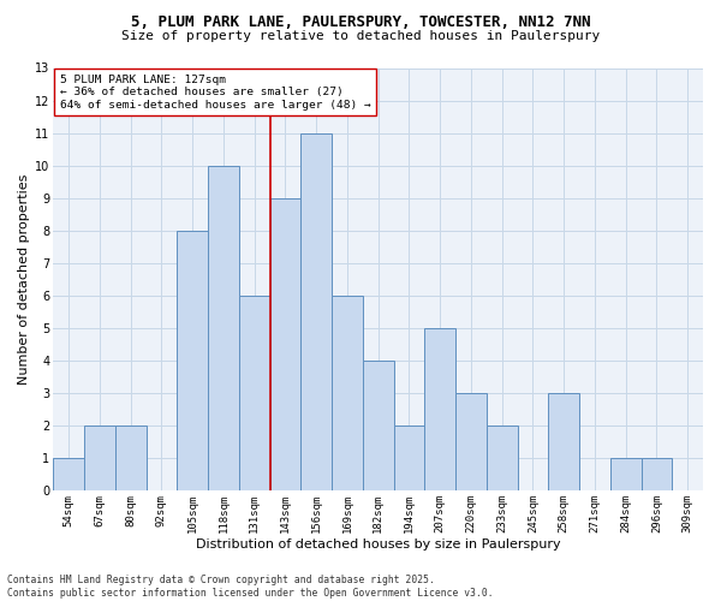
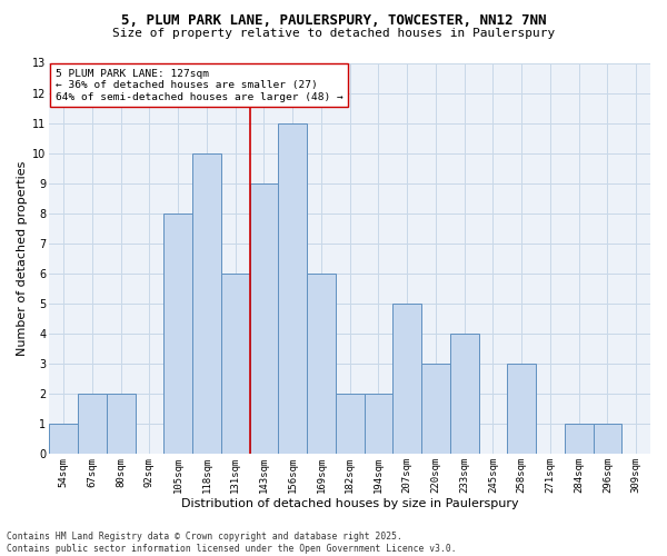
182sqm: 4 -> 2
233sqm: 2 -> 4
